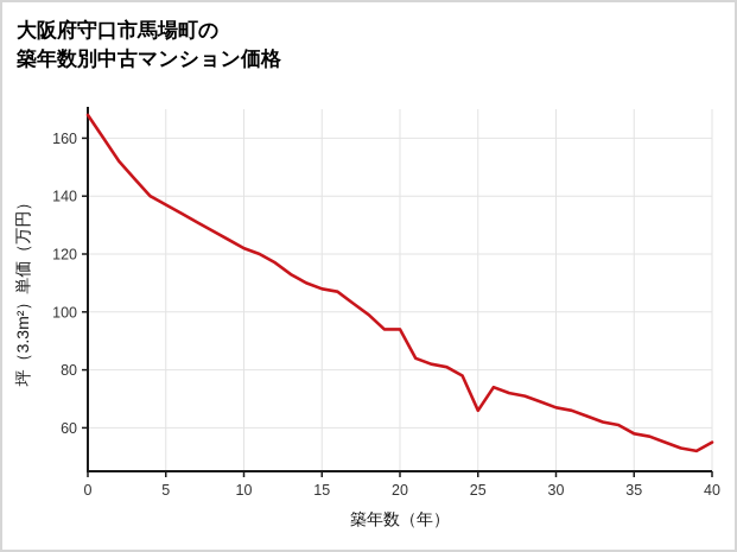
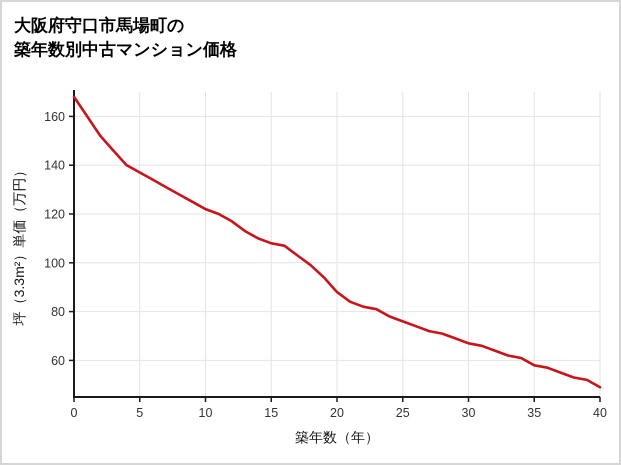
20: 94 -> 88
25: 66 -> 76
40: 55 -> 49
